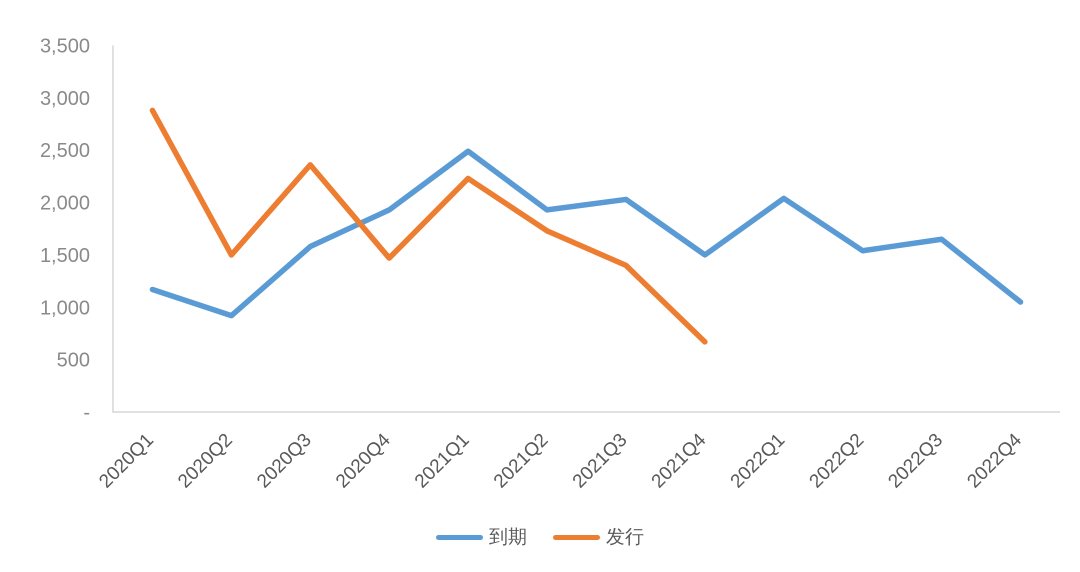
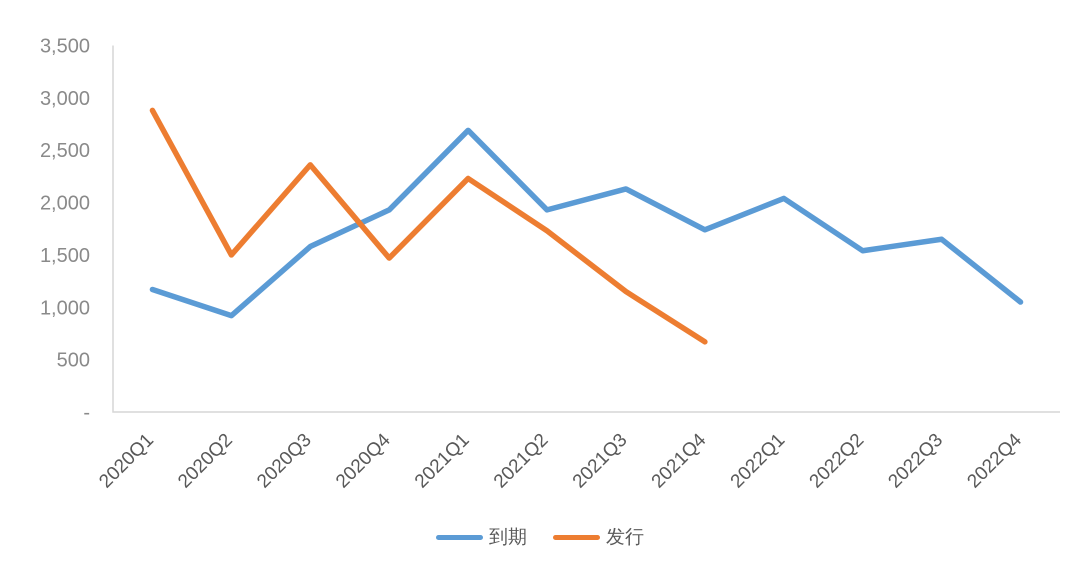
到期/2021Q1: 2490 -> 2690
到期/2021Q3: 2030 -> 2130
发行/2021Q3: 1400 -> 1150
到期/2021Q4: 1500 -> 1740
